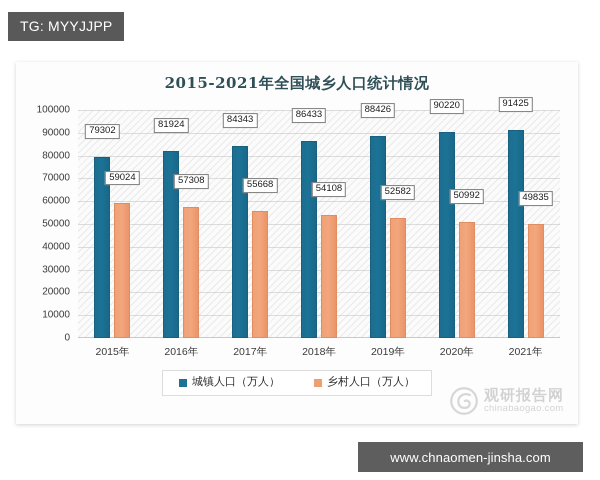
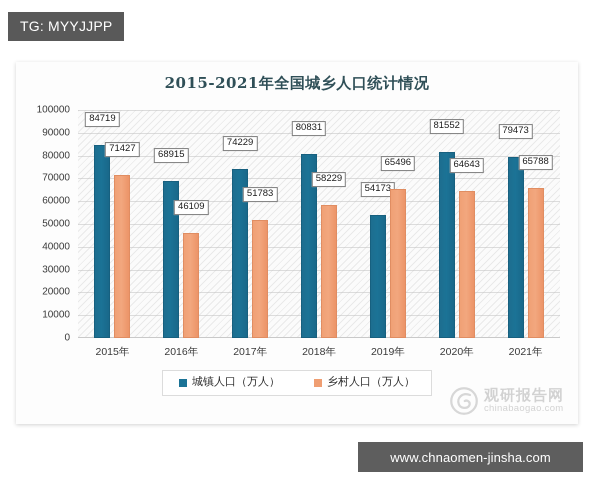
城镇人口（万人）/2015年: 79302 -> 84719
乡村人口（万人）/2015年: 59024 -> 71427
城镇人口（万人）/2016年: 81924 -> 68915
乡村人口（万人）/2016年: 57308 -> 46109
城镇人口（万人）/2017年: 84343 -> 74229
乡村人口（万人）/2017年: 55668 -> 51783
城镇人口（万人）/2018年: 86433 -> 80831
乡村人口（万人）/2018年: 54108 -> 58229
城镇人口（万人）/2019年: 88426 -> 54173
乡村人口（万人）/2019年: 52582 -> 65496
城镇人口（万人）/2020年: 90220 -> 81552
乡村人口（万人）/2020年: 50992 -> 64643
城镇人口（万人）/2021年: 91425 -> 79473
乡村人口（万人）/2021年: 49835 -> 65788
